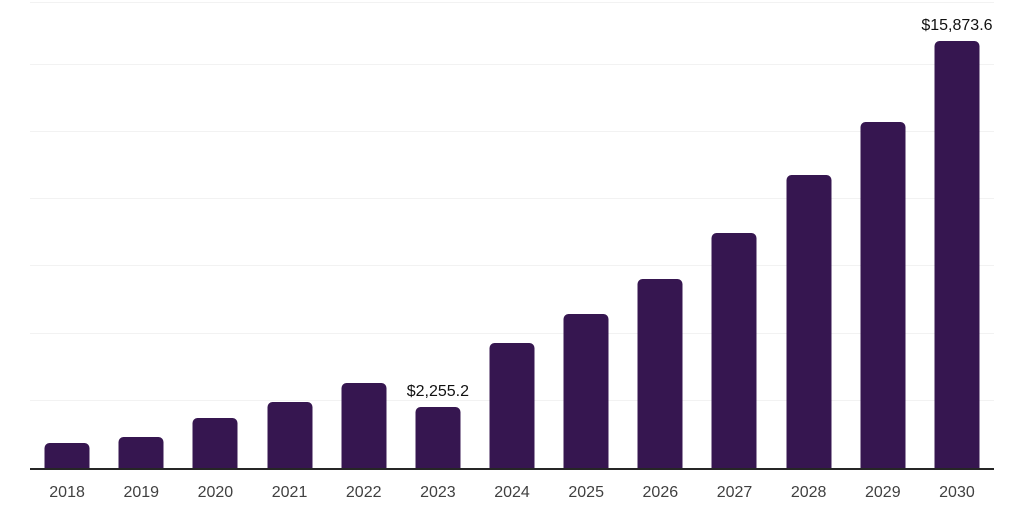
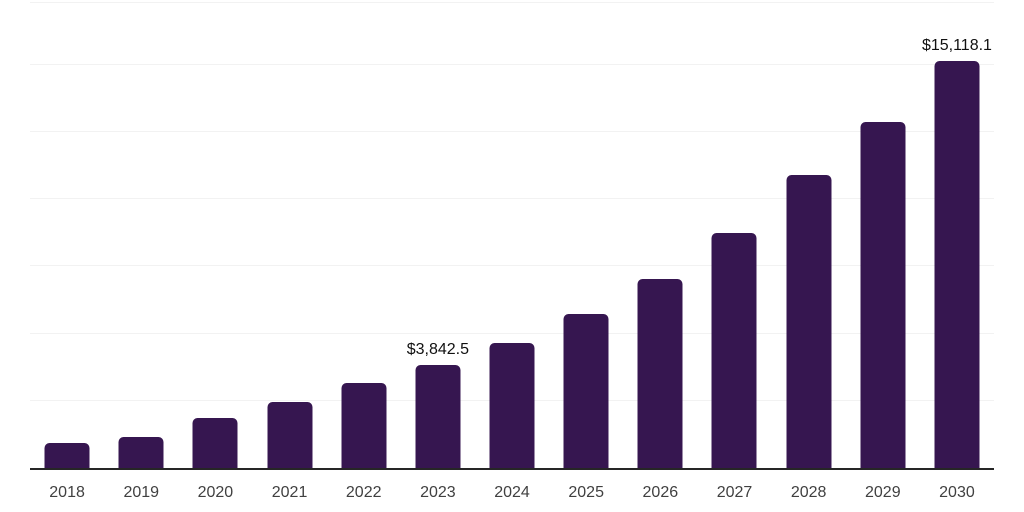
2023: $2,255.2 -> $3,842.5
2030: $15,873.6 -> $15,118.1
